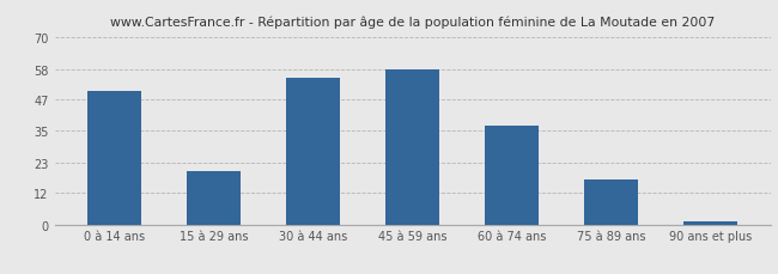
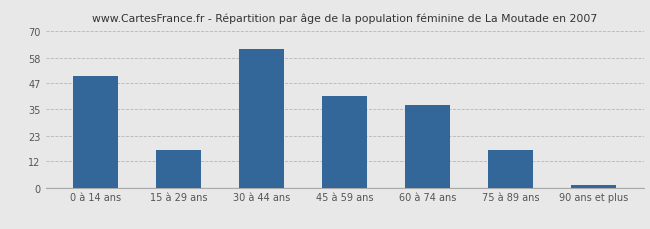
15 à 29 ans: 20 -> 17
30 à 44 ans: 55 -> 62
45 à 59 ans: 58 -> 41
